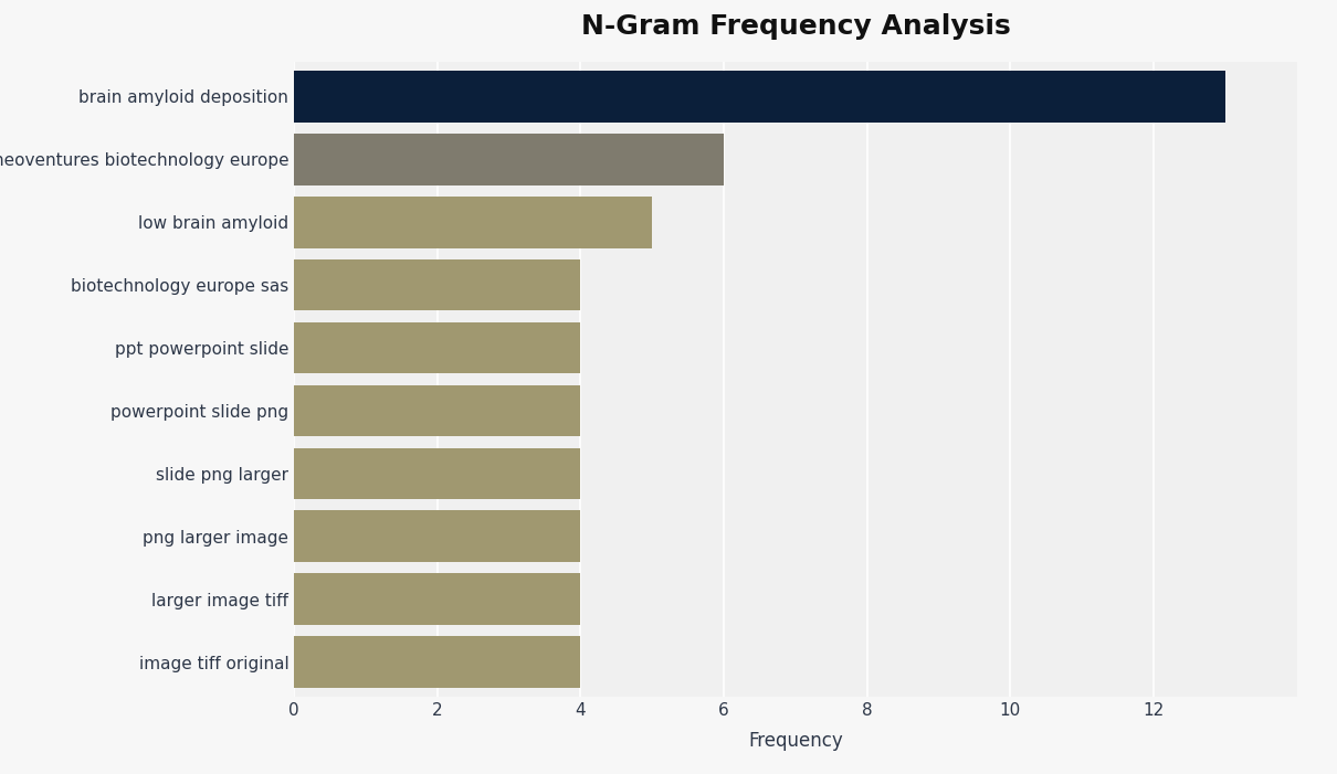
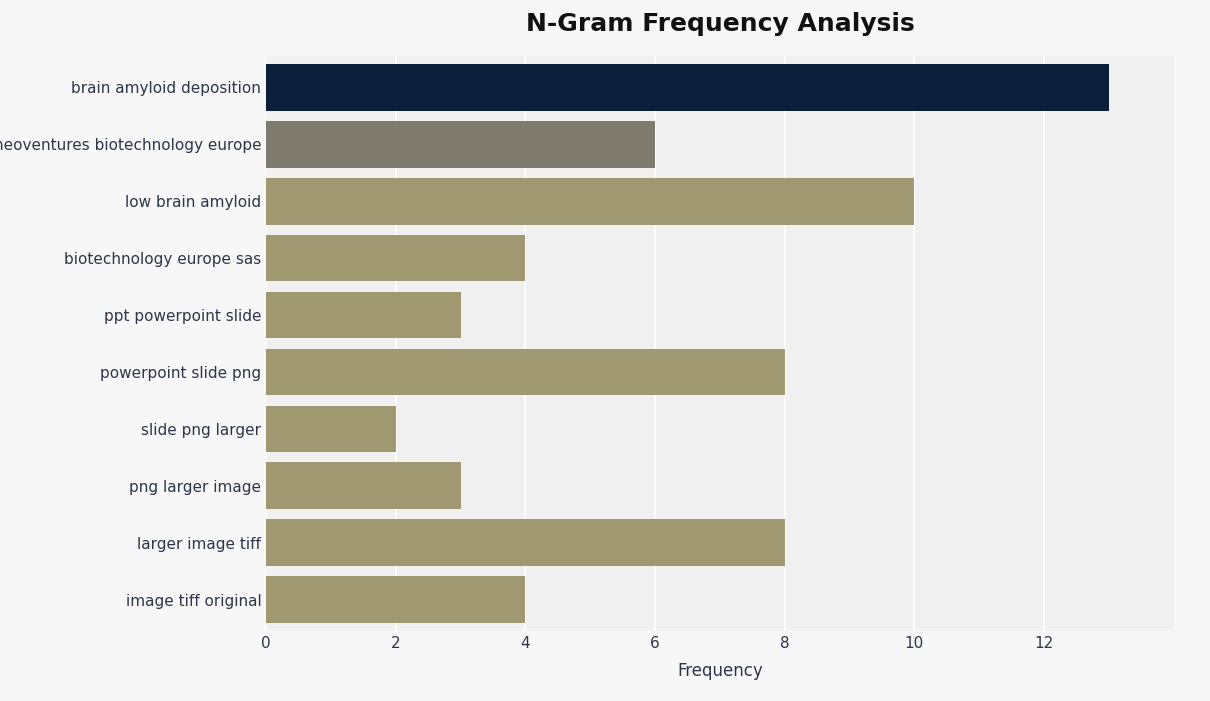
low brain amyloid: 5 -> 10
ppt powerpoint slide: 4 -> 3
powerpoint slide png: 4 -> 8
slide png larger: 4 -> 2
png larger image: 4 -> 3
larger image tiff: 4 -> 8
